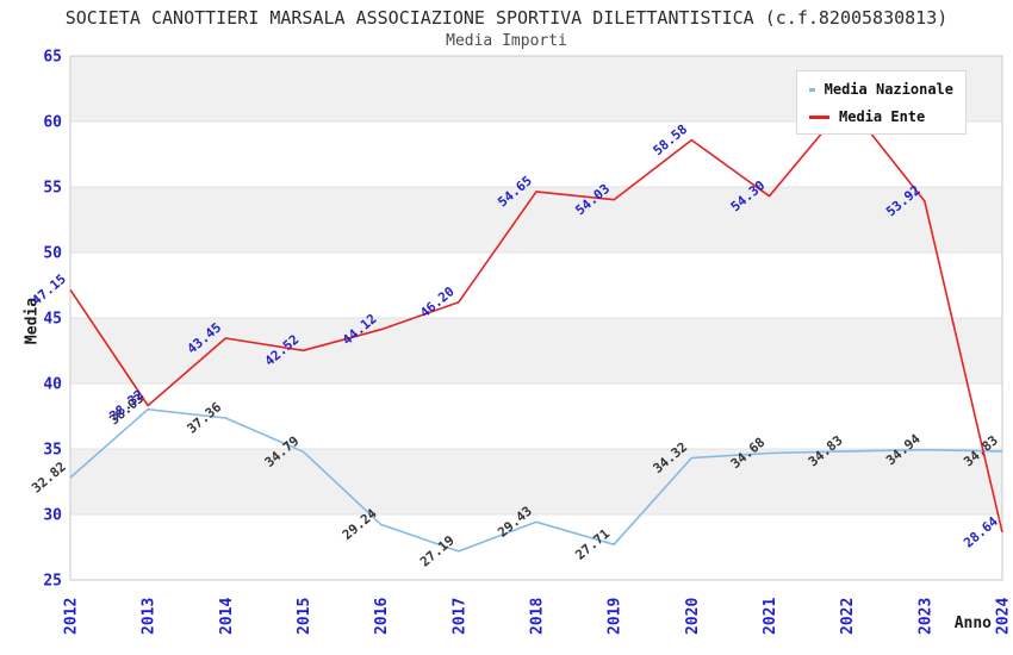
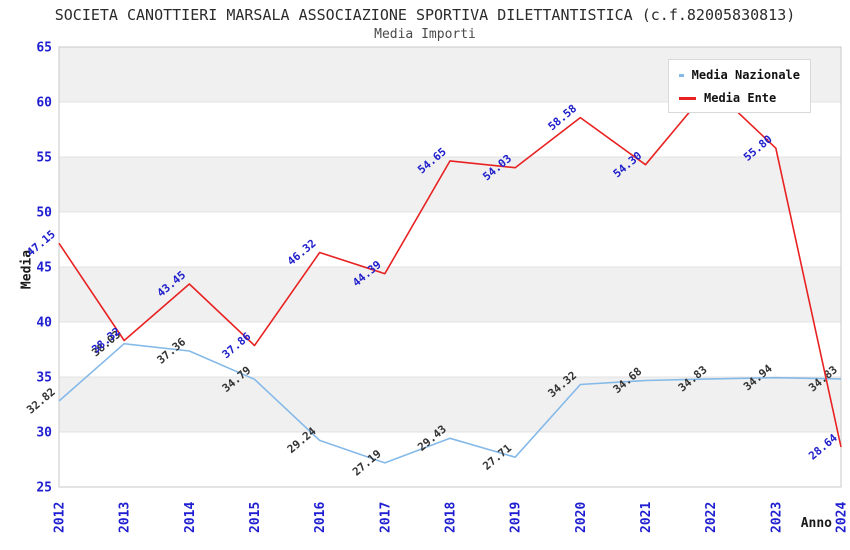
Media Ente/2015: 42.52 -> 37.86
Media Ente/2016: 44.12 -> 46.32
Media Ente/2017: 46.20 -> 44.39
Media Ente/2023: 53.92 -> 55.80
